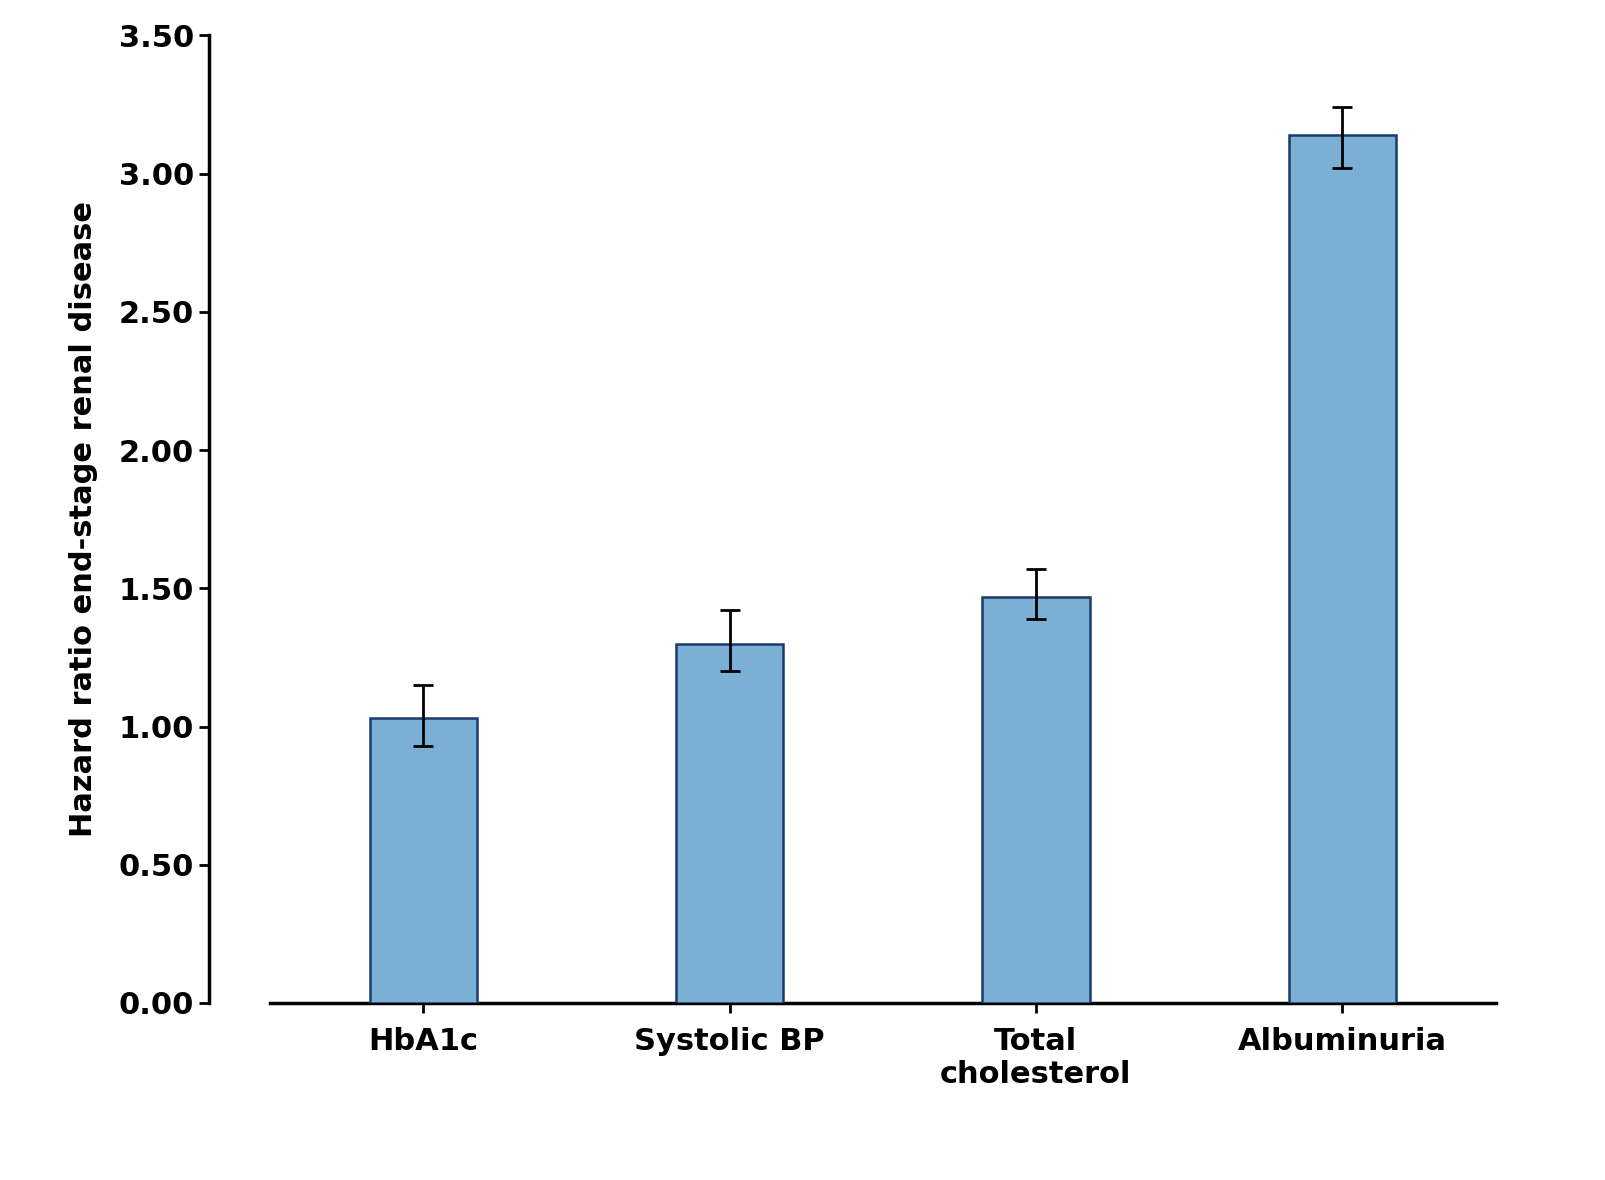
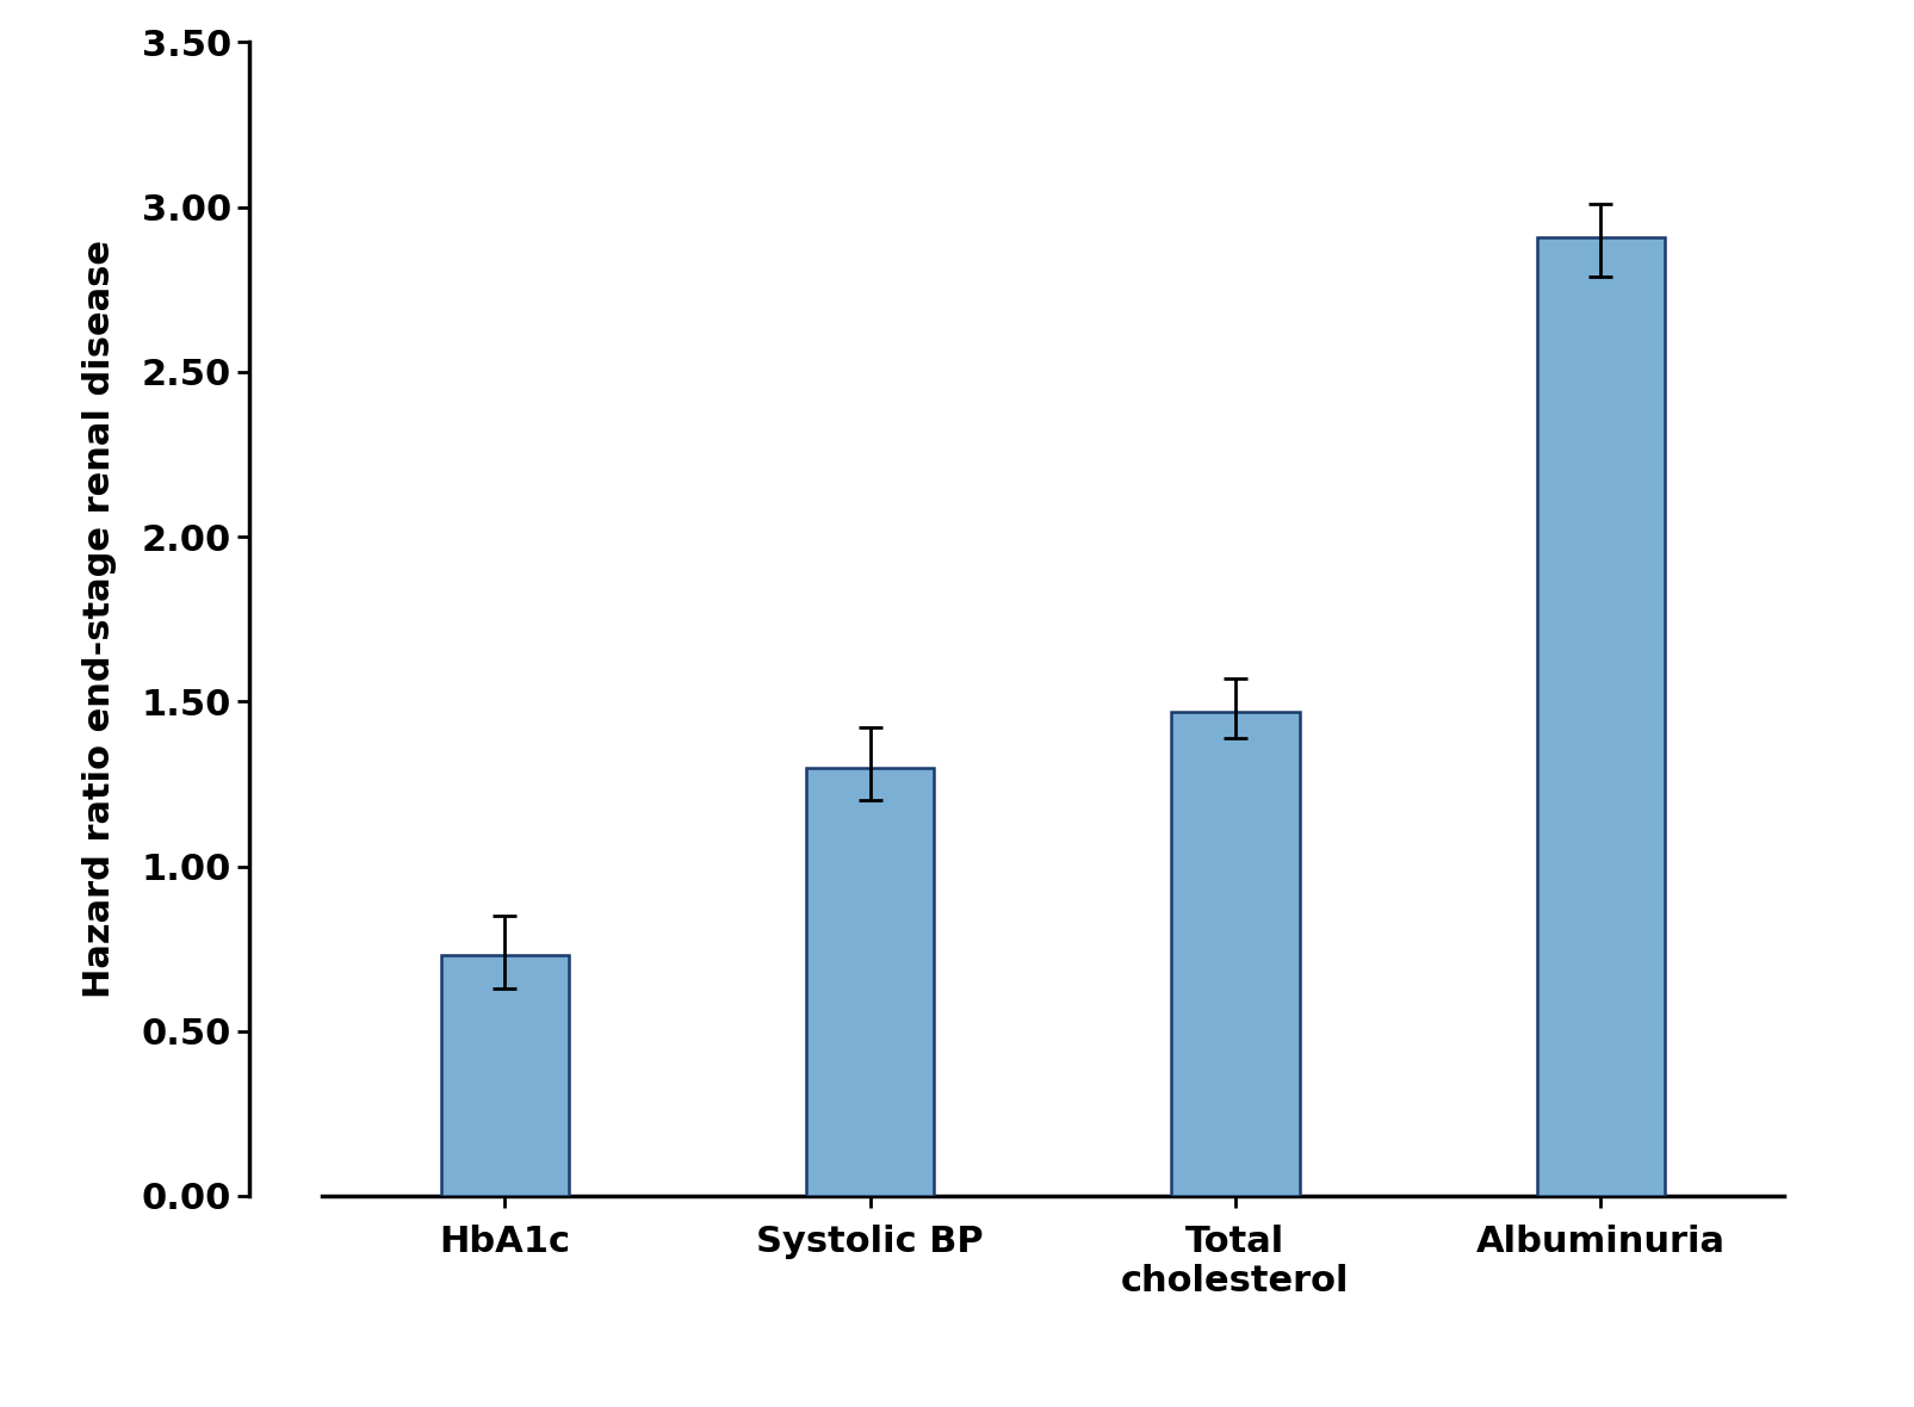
HbA1c: 1.03 -> 0.73
Albuminuria: 3.14 -> 2.91
